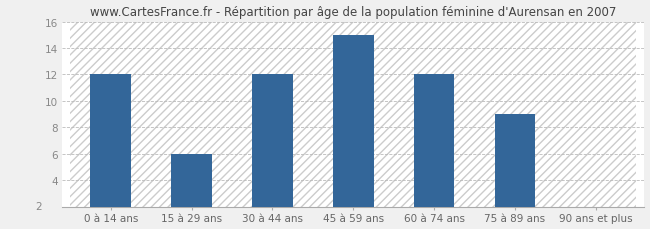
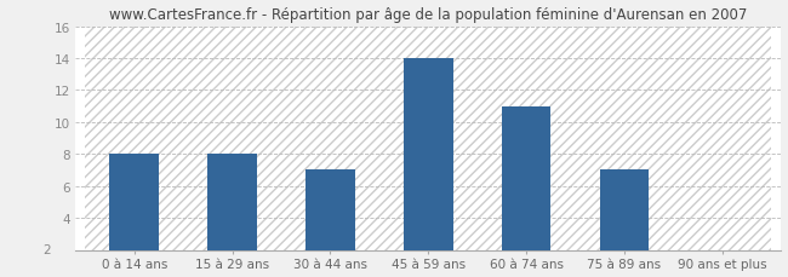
0 à 14 ans: 12 -> 8
15 à 29 ans: 6 -> 8
30 à 44 ans: 12 -> 7
45 à 59 ans: 15 -> 14
60 à 74 ans: 12 -> 11
75 à 89 ans: 9 -> 7
